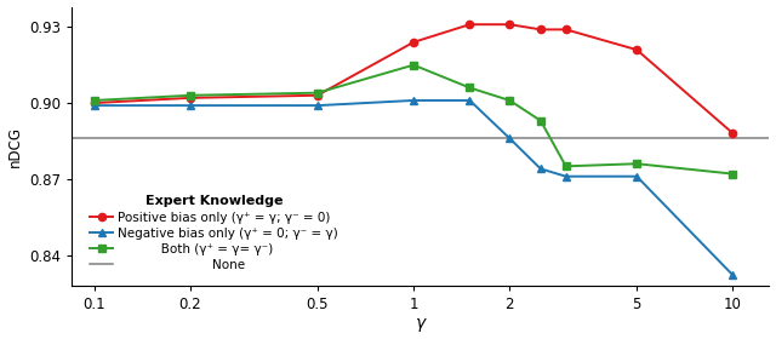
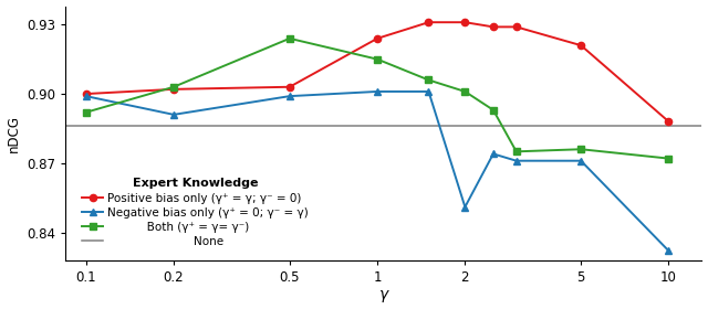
Both (γ⁺ = γ= γ⁻)/0.1: 0.901 -> 0.892
Negative bias only (γ⁺ = 0; γ⁻ = γ)/0.2: 0.899 -> 0.891
Both (γ⁺ = γ= γ⁻)/0.5: 0.904 -> 0.924
Negative bias only (γ⁺ = 0; γ⁻ = γ)/2: 0.886 -> 0.851
